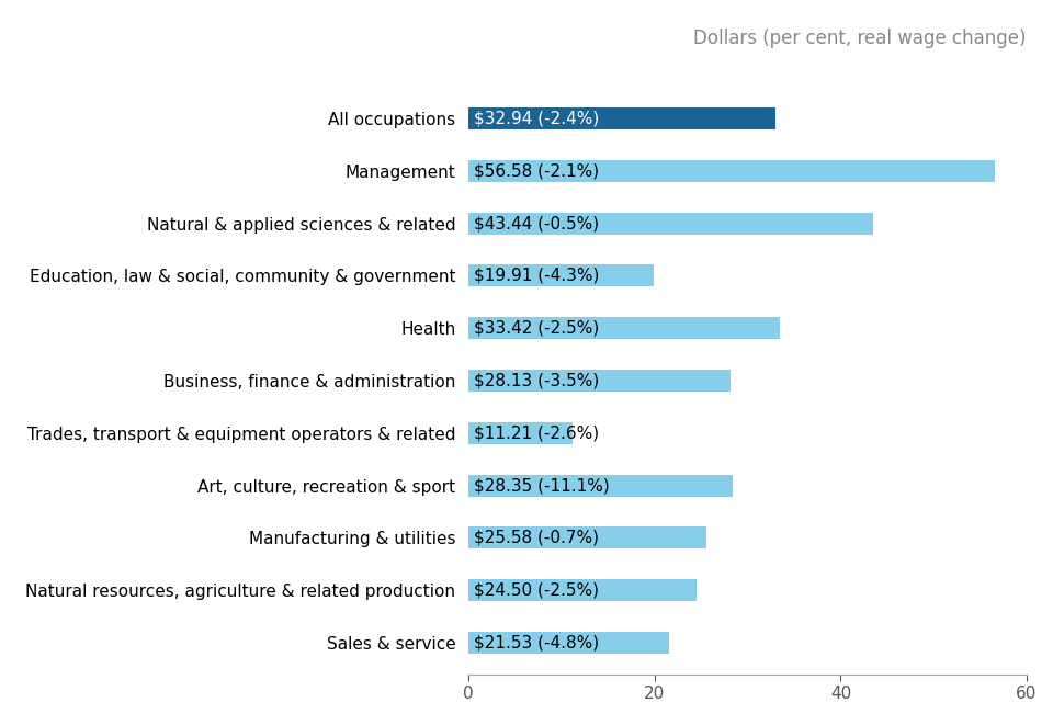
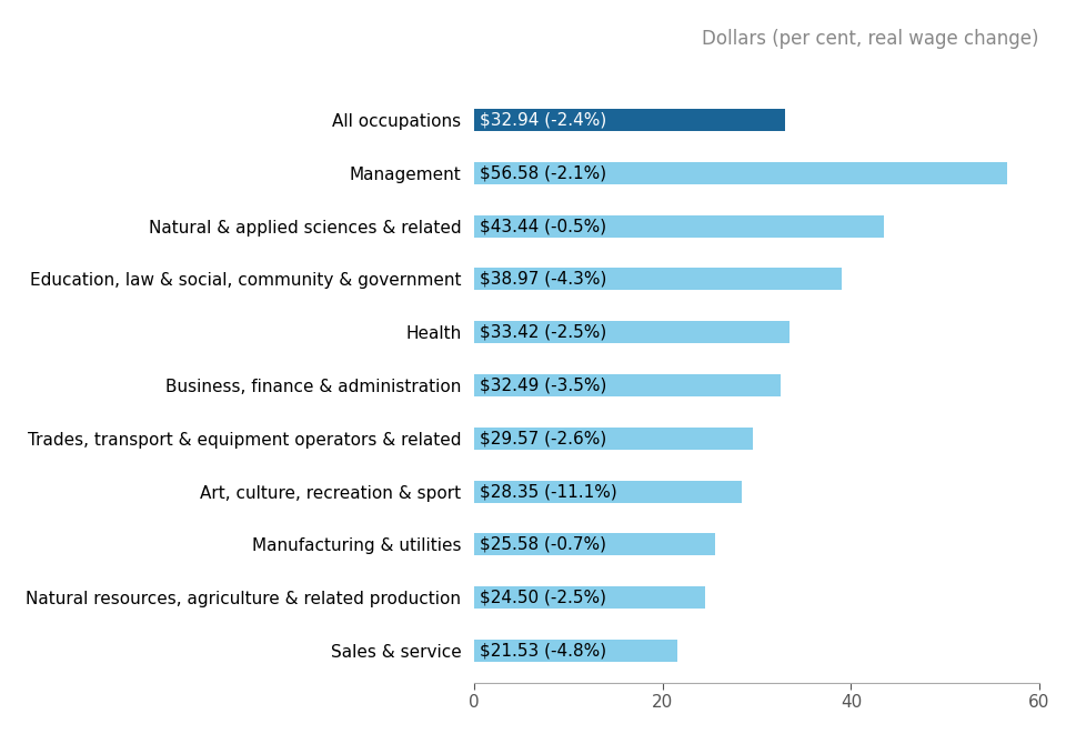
Education, law & social, community & government: $19.91 -> $38.97
Business, finance & administration: $28.13 -> $32.49
Trades, transport & equipment operators & related: $11.21 -> $29.57
